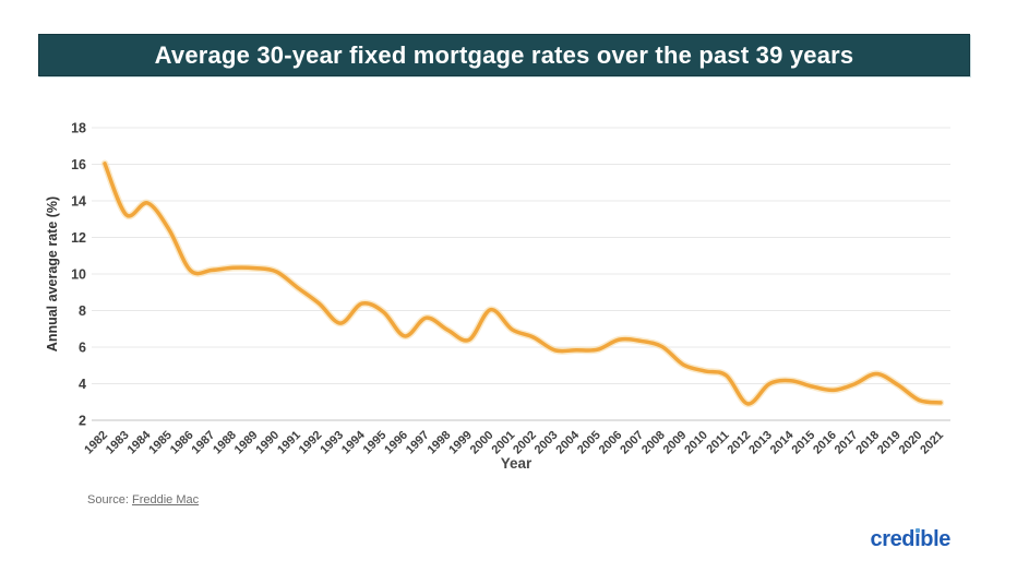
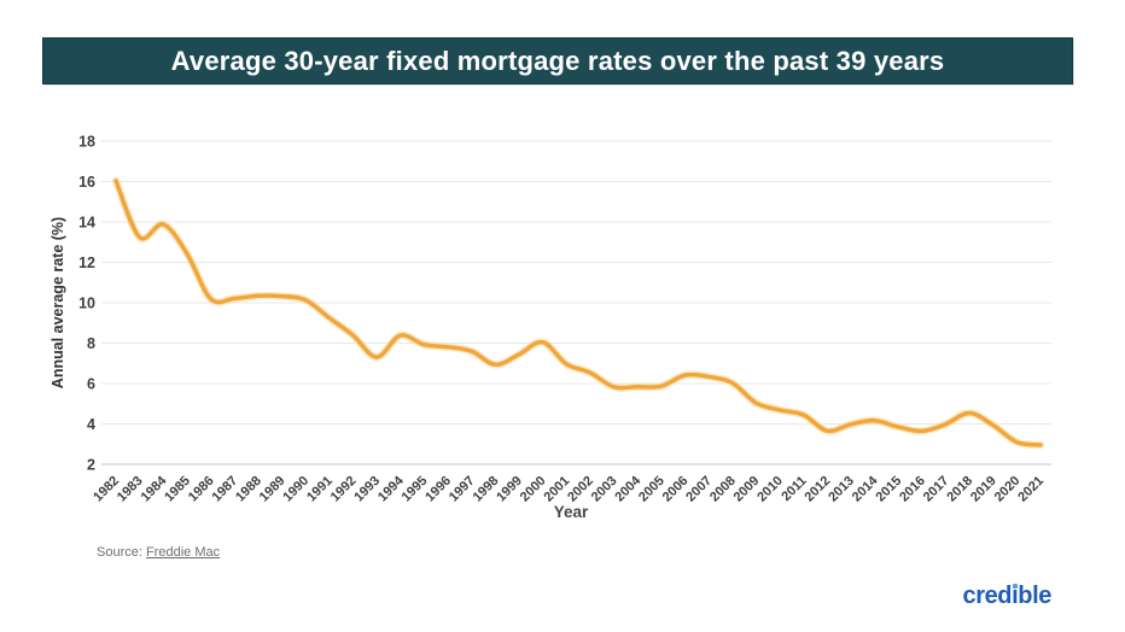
1996: 6.6 -> 7.8
1999: 6.4 -> 7.4
2012: 2.9 -> 3.7
